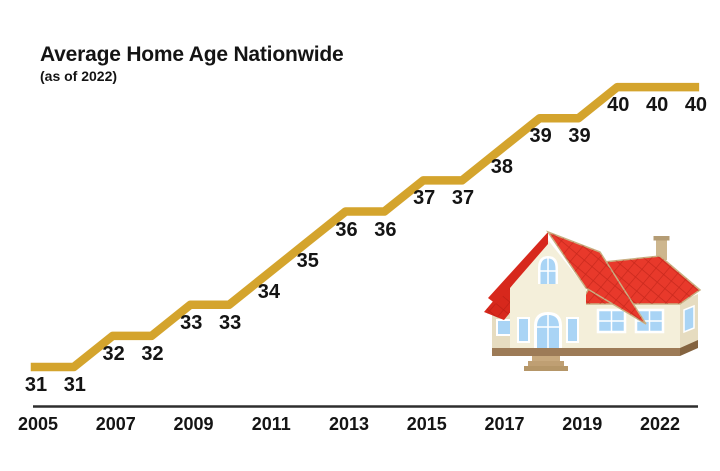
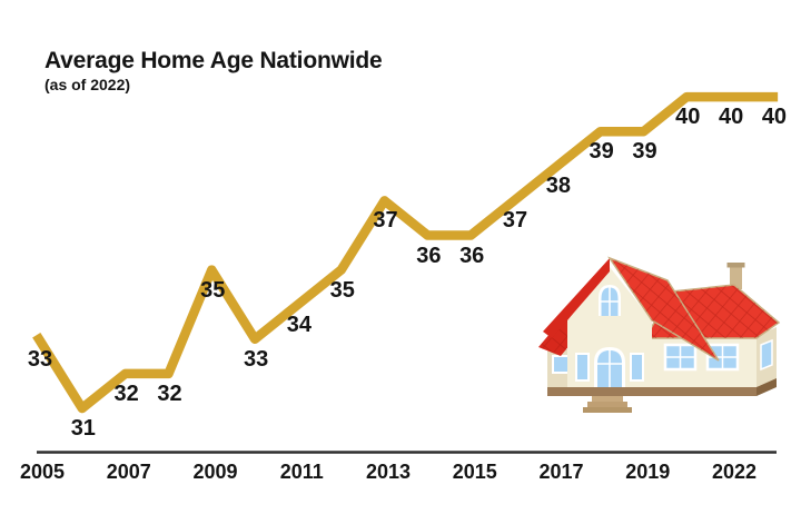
2005: 31 -> 33
2009: 33 -> 35
2013: 36 -> 37
2015: 37 -> 36
